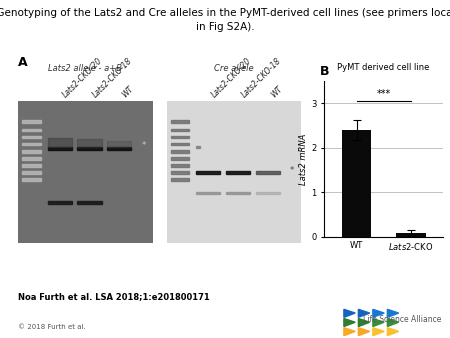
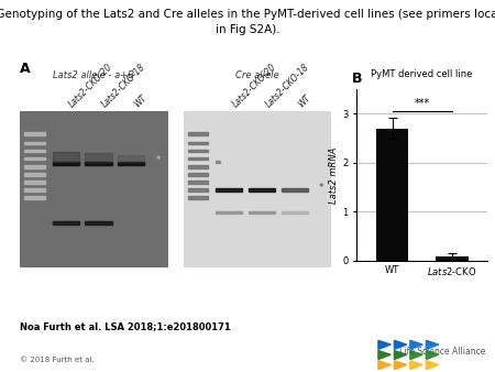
WT: 2.40 -> 2.70
